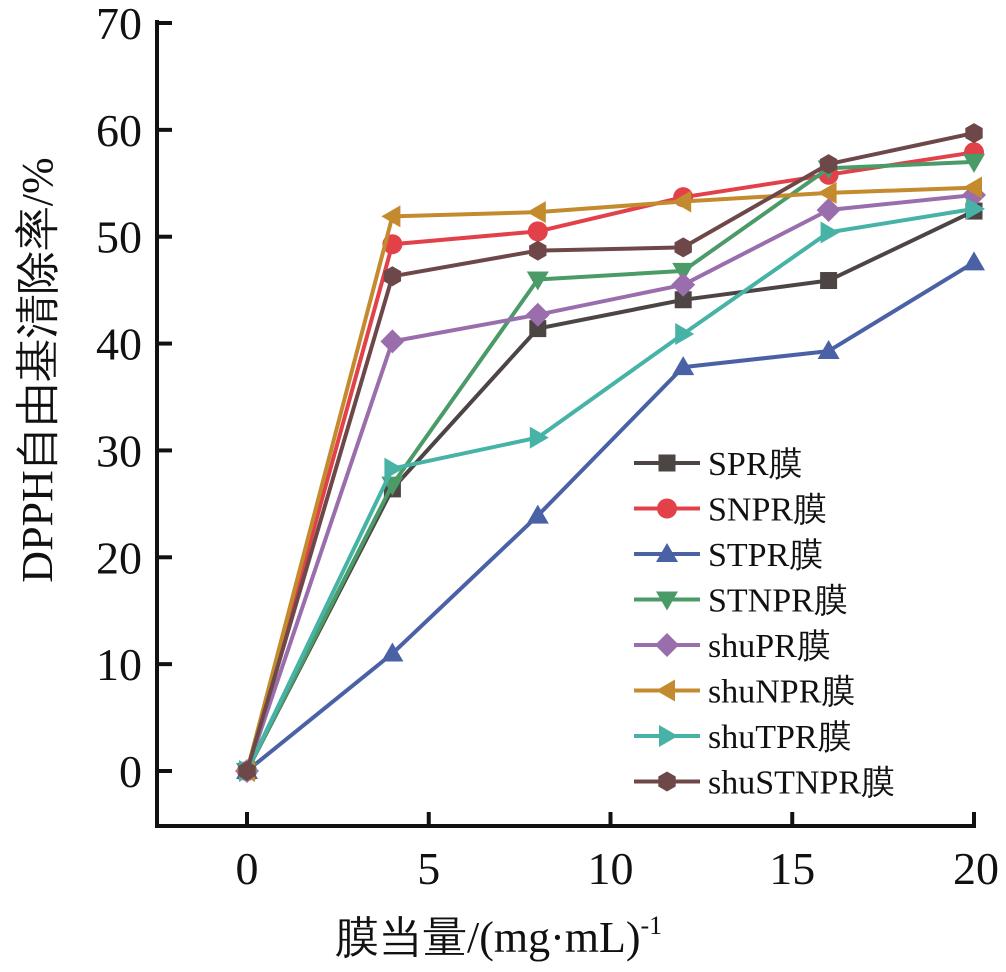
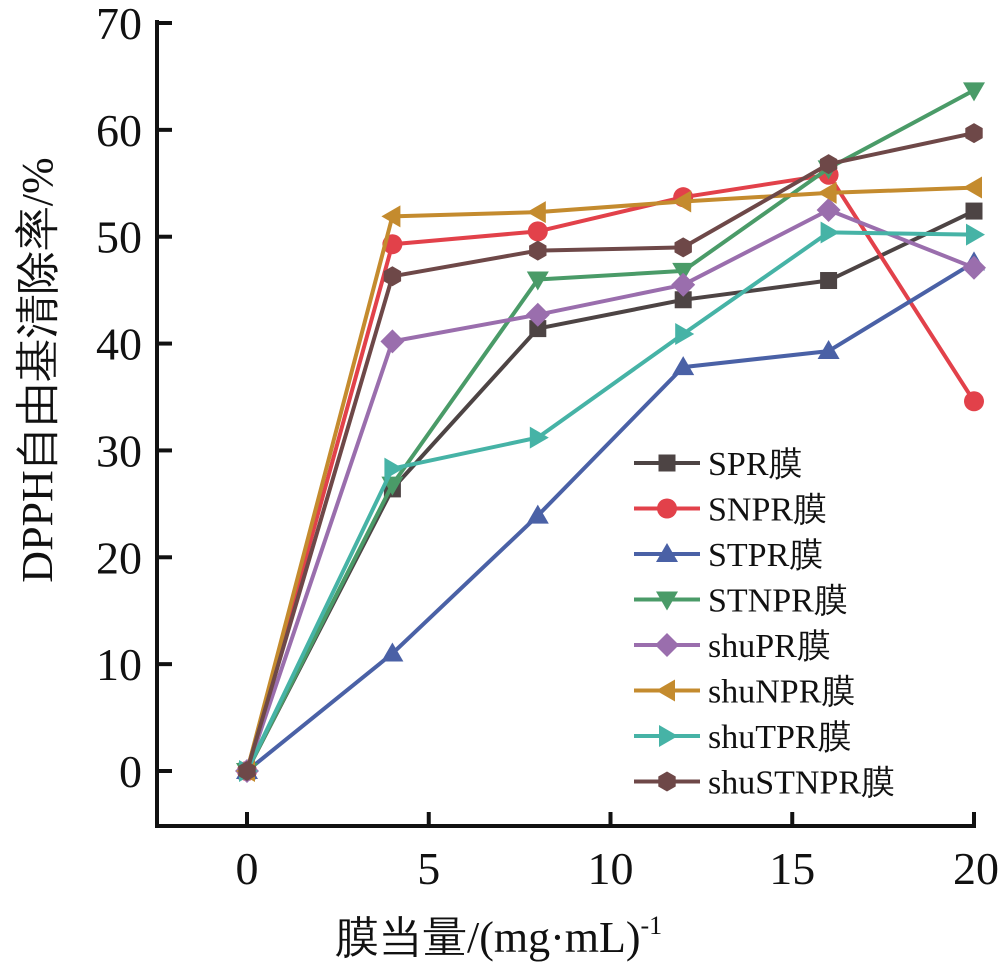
SNPR膜/20: 57.9 -> 34.6
STNPR膜/20: 57.0 -> 63.7
shuPR膜/20: 53.9 -> 47.1
shuTPR膜/20: 52.6 -> 50.2
